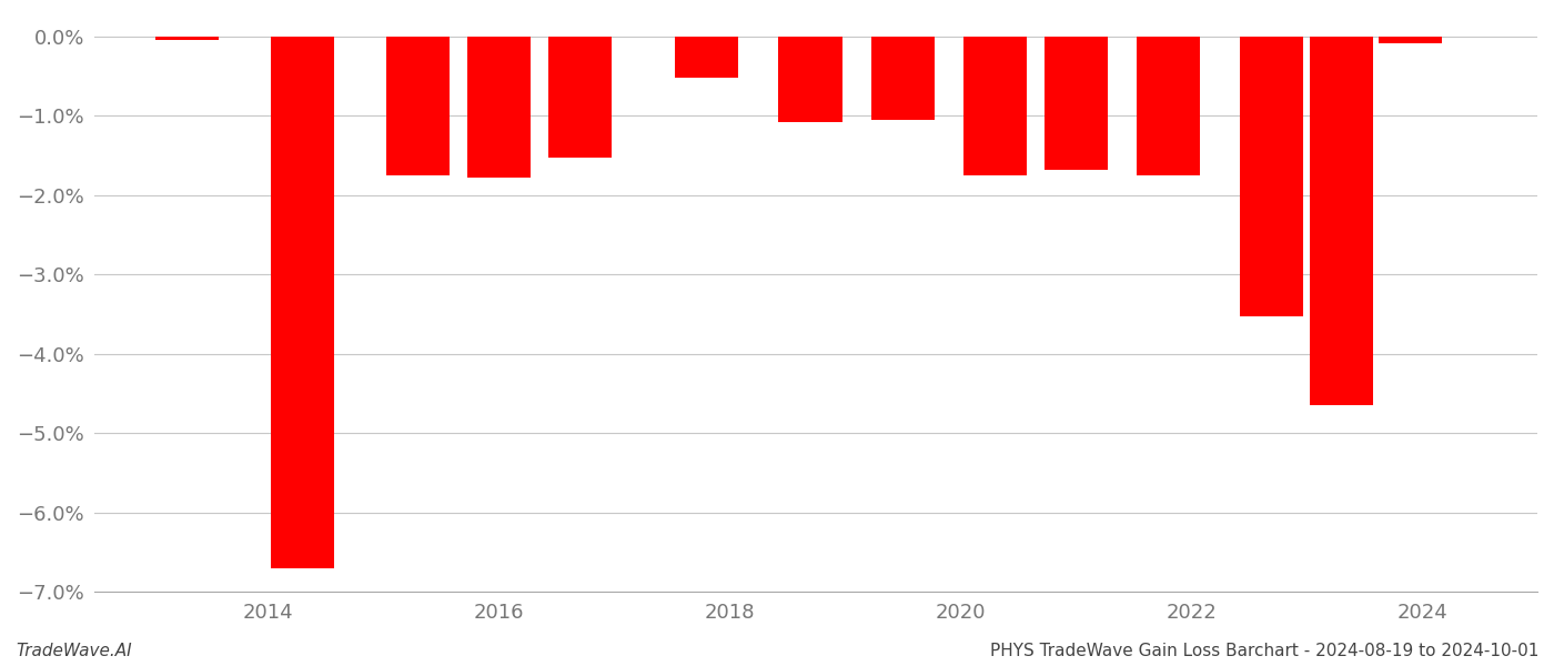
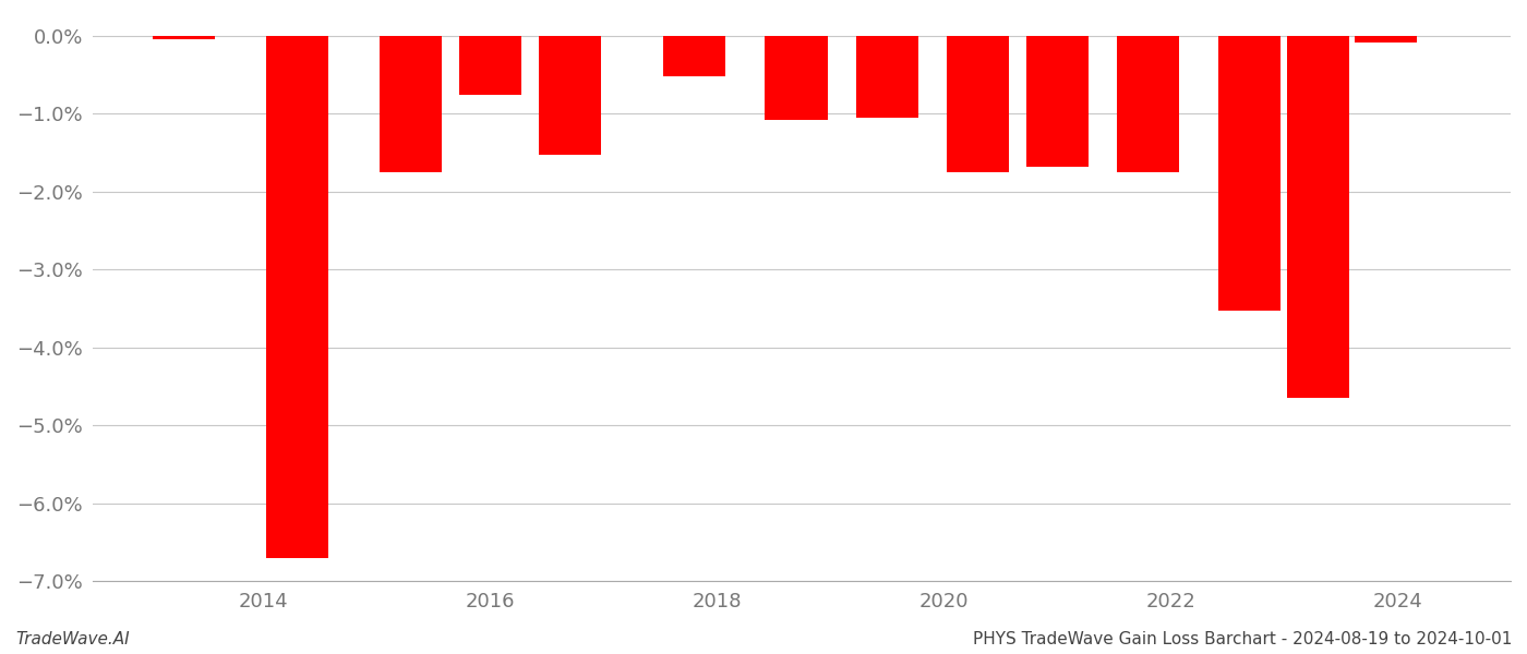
2016: -1.78% -> -0.76%
